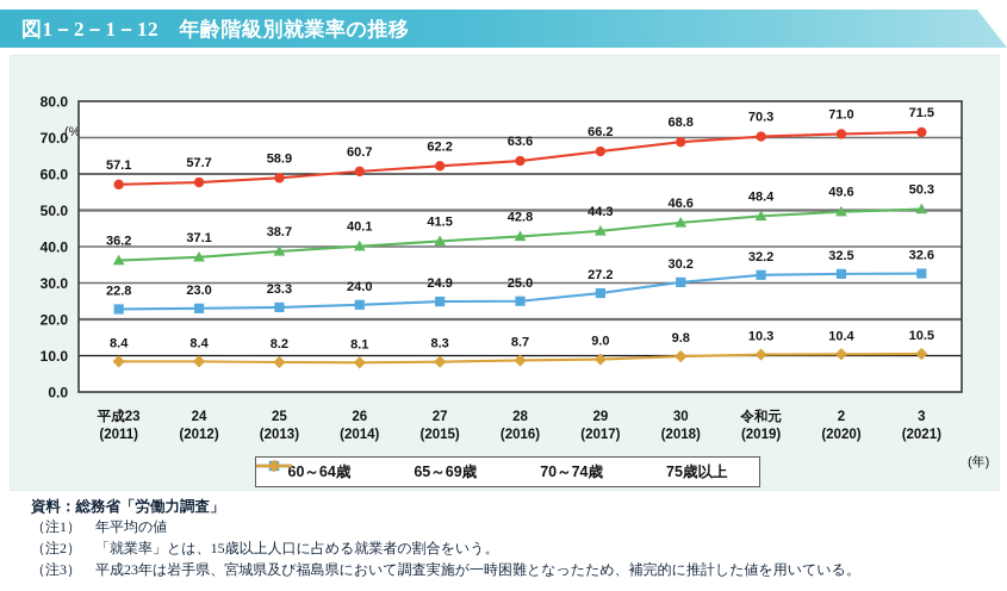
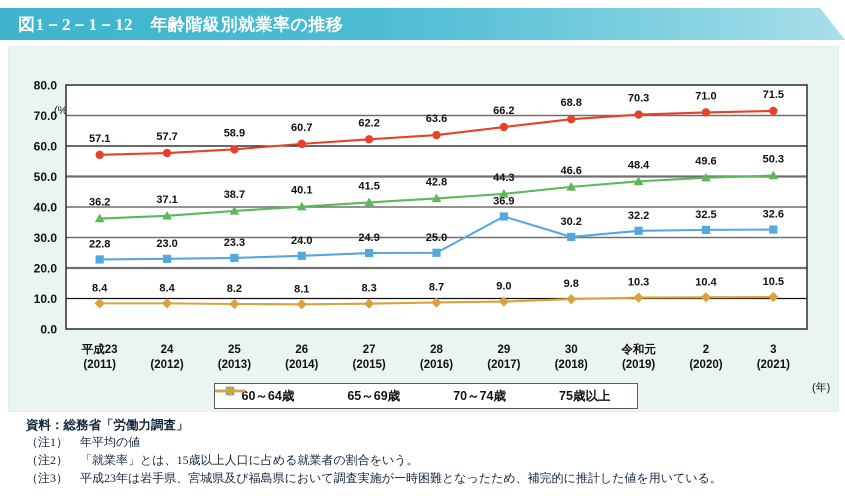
70～74歳/29: 27.2 -> 36.9
